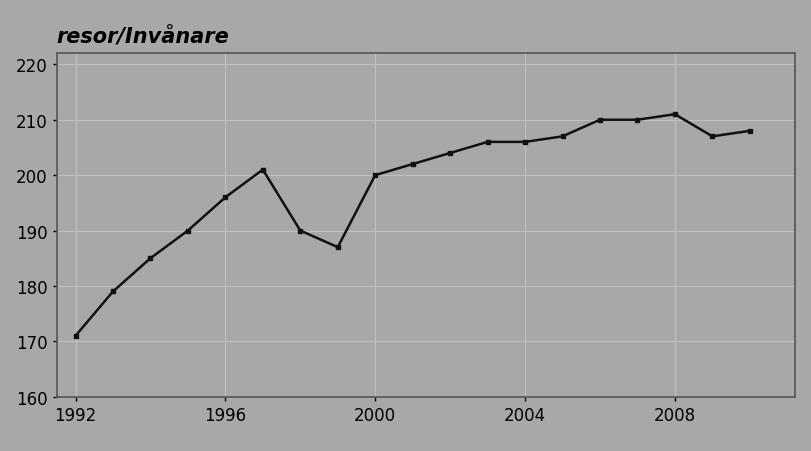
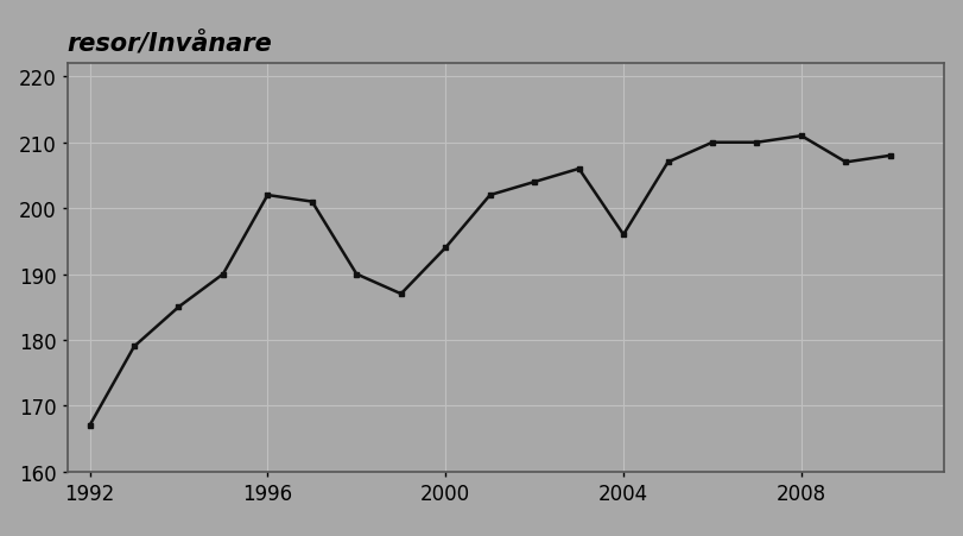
1992: 171 -> 167
1996: 196 -> 202
2000: 200 -> 194
2004: 206 -> 196
